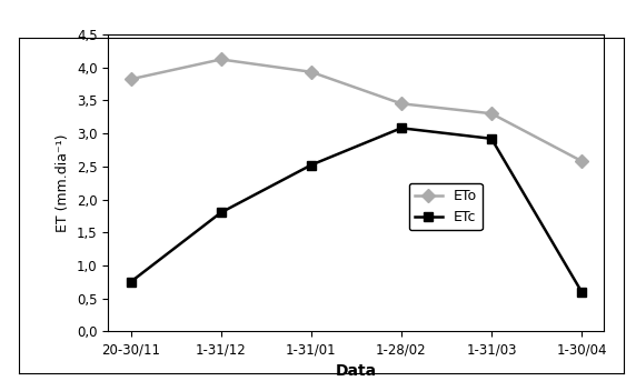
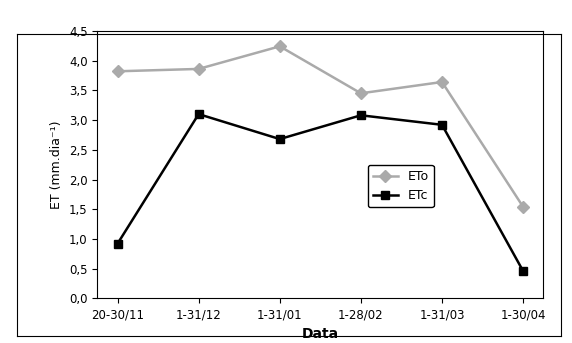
ETc/20-30/11: 0,75 -> 0,92
ETo/1-31/12: 4,12 -> 3,86
ETc/1-31/12: 1,80 -> 3,10
ETo/1-31/01: 3,93 -> 4,24
ETc/1-31/01: 2,52 -> 2,68
ETo/1-31/03: 3,30 -> 3,64
ETo/1-30/04: 2,58 -> 1,54
ETc/1-30/04: 0,60 -> 0,46
